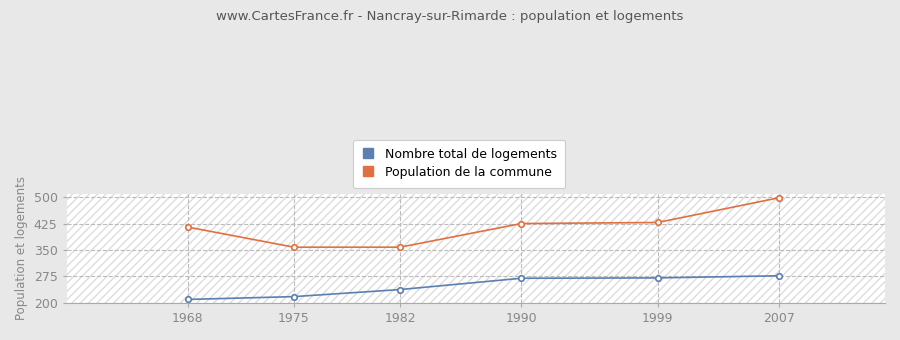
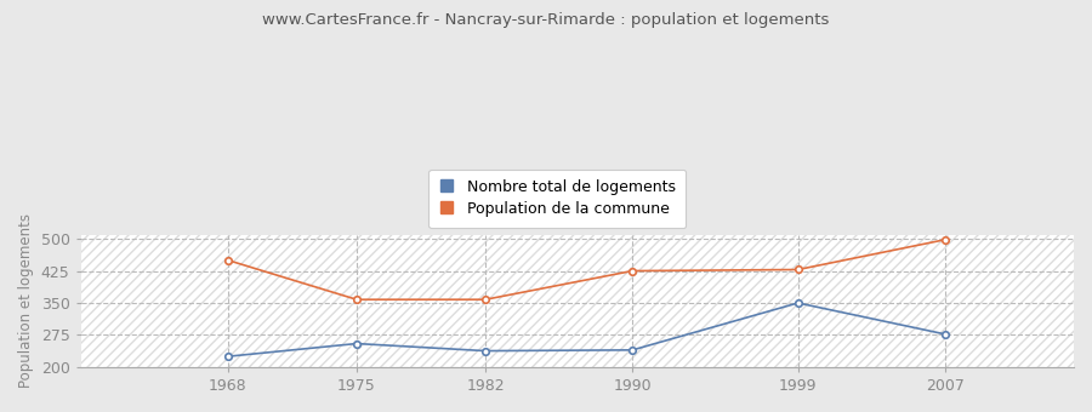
Nombre total de logements/1968: 210 -> 225
Population de la commune/1968: 415 -> 450
Nombre total de logements/1975: 218 -> 255
Nombre total de logements/1990: 270 -> 240
Nombre total de logements/1999: 271 -> 350
